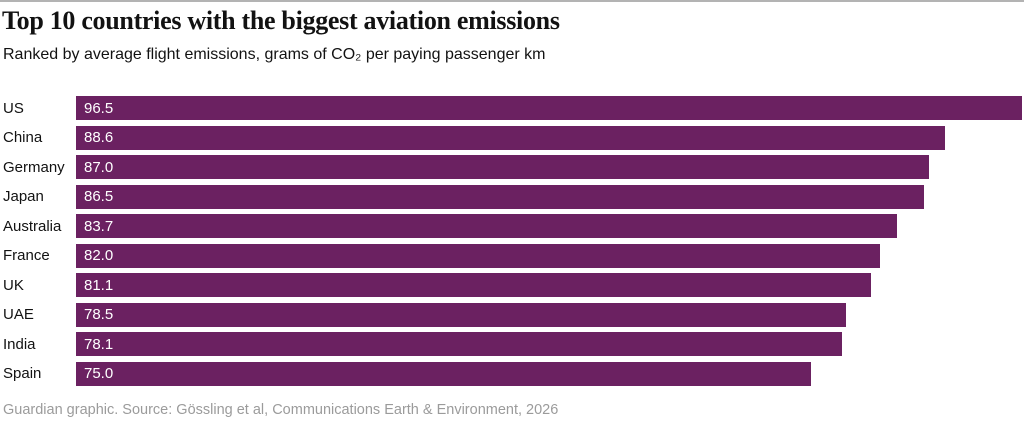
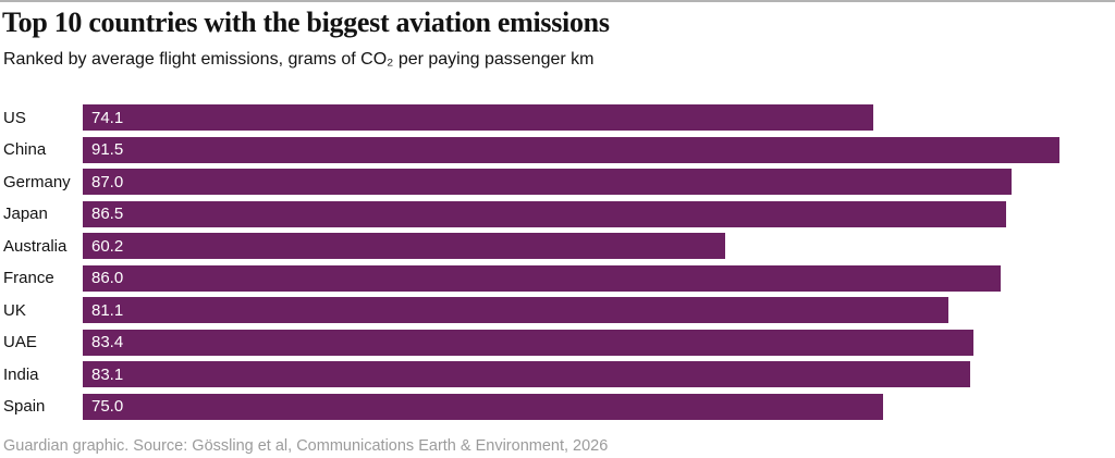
US: 96.5 -> 74.1
China: 88.6 -> 91.5
Australia: 83.7 -> 60.2
France: 82.0 -> 86.0
UAE: 78.5 -> 83.4
India: 78.1 -> 83.1
